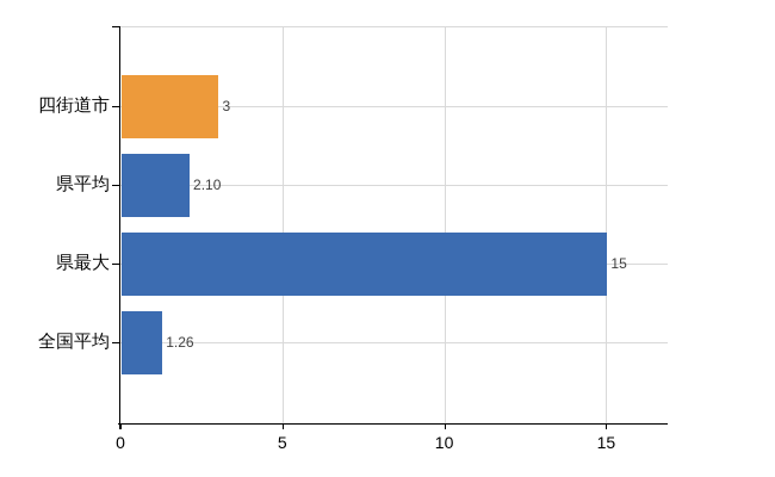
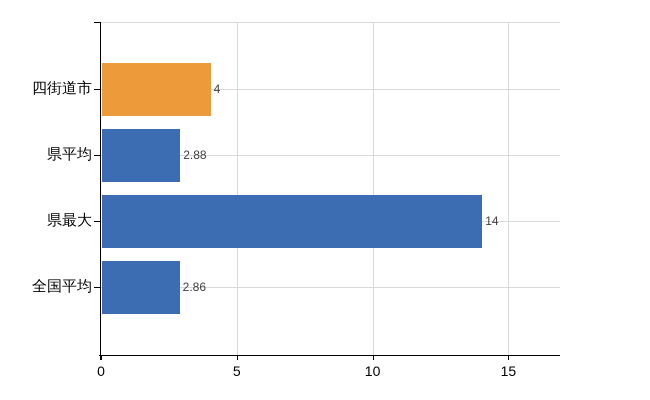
四街道市: 3 -> 4
県平均: 2.10 -> 2.88
県最大: 15 -> 14
全国平均: 1.26 -> 2.86
